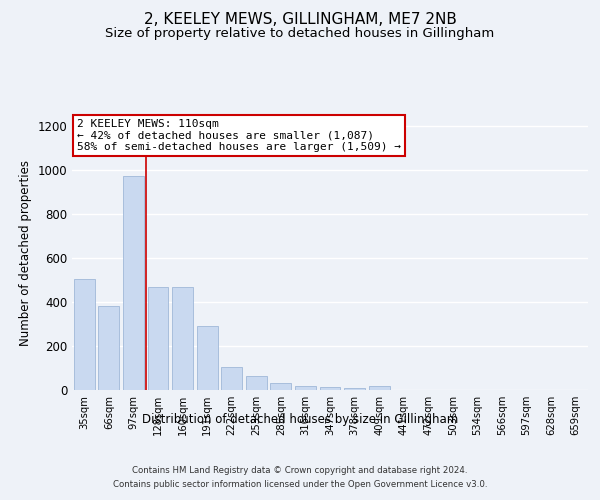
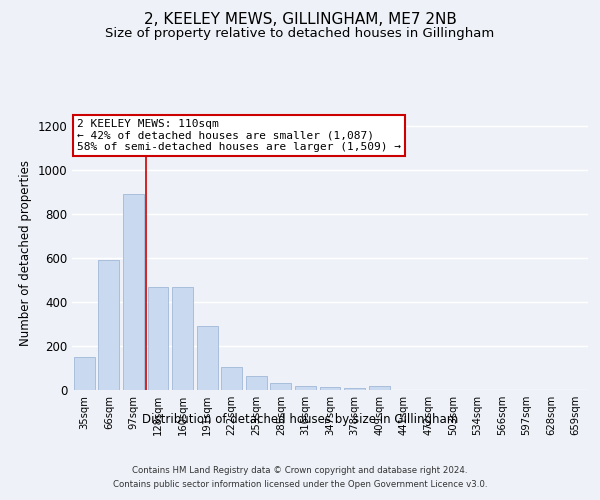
35sqm: 505 -> 150
66sqm: 380 -> 590
97sqm: 975 -> 890
